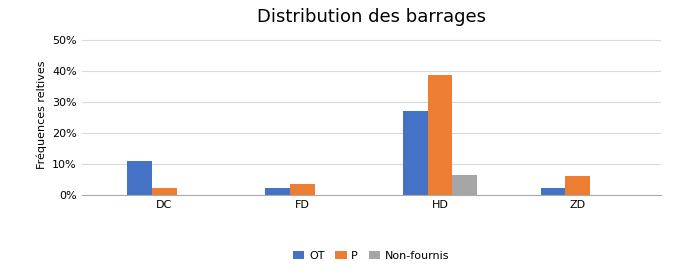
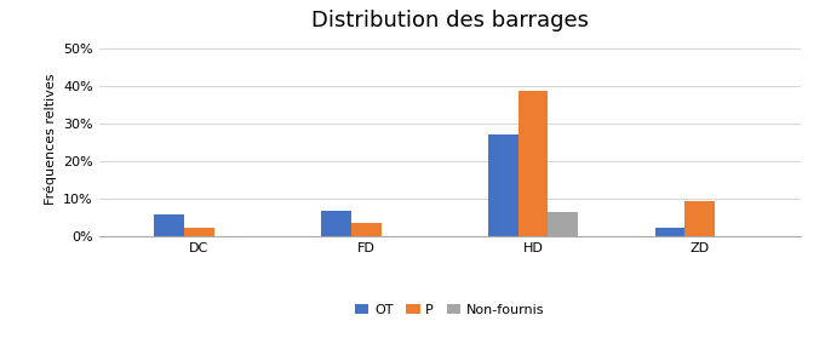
OT/DC: 11.0% -> 6.0%
OT/FD: 2.5% -> 7.0%
P/ZD: 6.2% -> 9.5%
